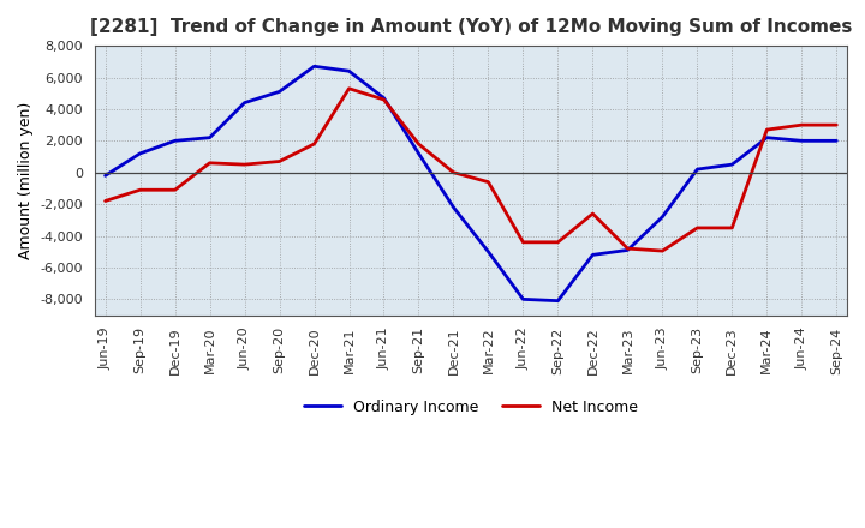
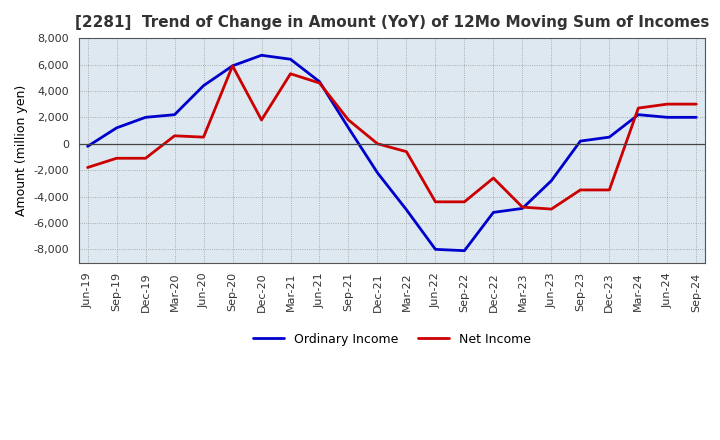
Ordinary Income/Sep-20: 5,100 -> 5,900
Net Income/Sep-20: 700 -> 5,900
